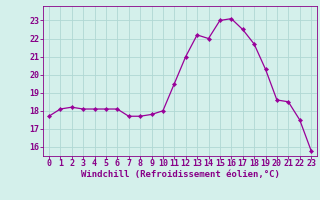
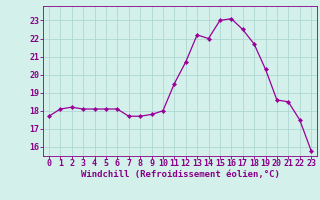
12: 21.0 -> 20.7
